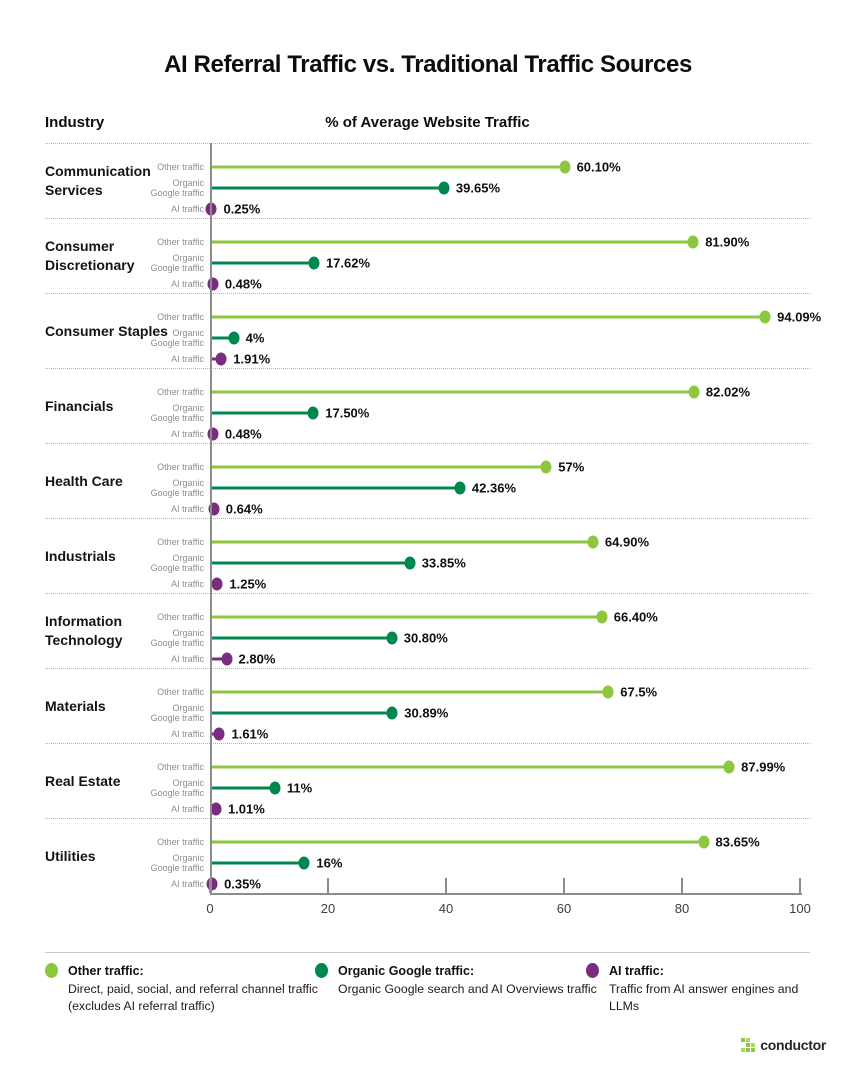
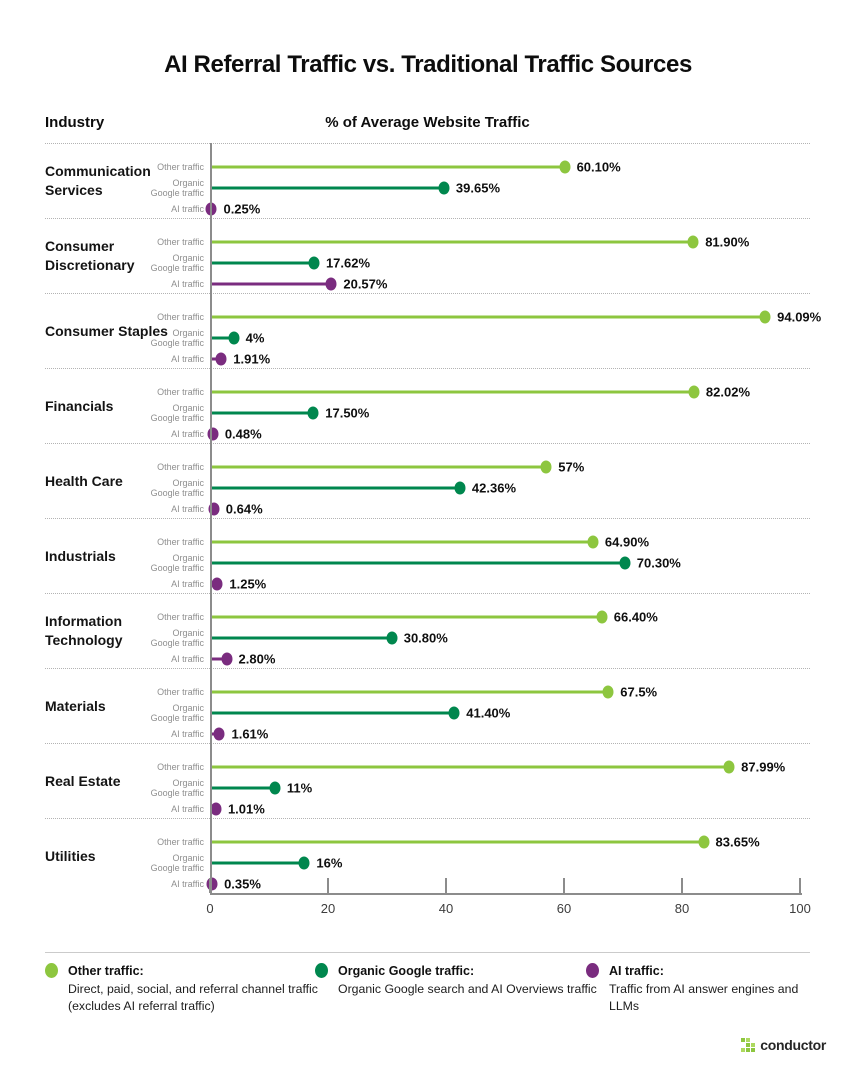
AI traffic/Consumer Discretionary: 0.48% -> 20.57%
Organic Google traffic/Industrials: 33.85% -> 70.30%
Organic Google traffic/Materials: 30.89% -> 41.40%
